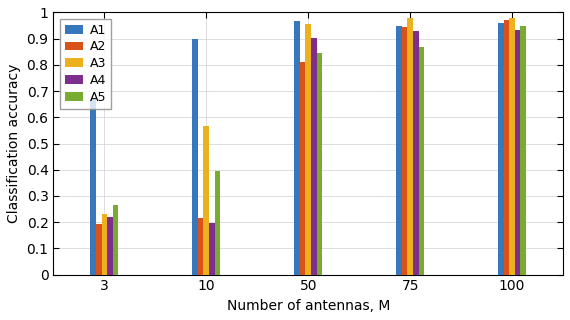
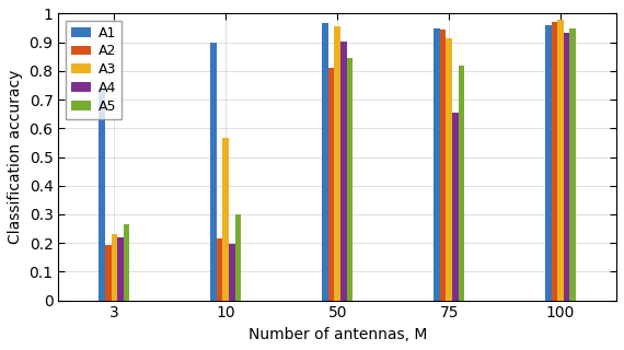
A1/3: 0.670 -> 0.740
A5/10: 0.397 -> 0.300
A3/75: 0.978 -> 0.915
A4/75: 0.930 -> 0.655
A5/75: 0.870 -> 0.820
